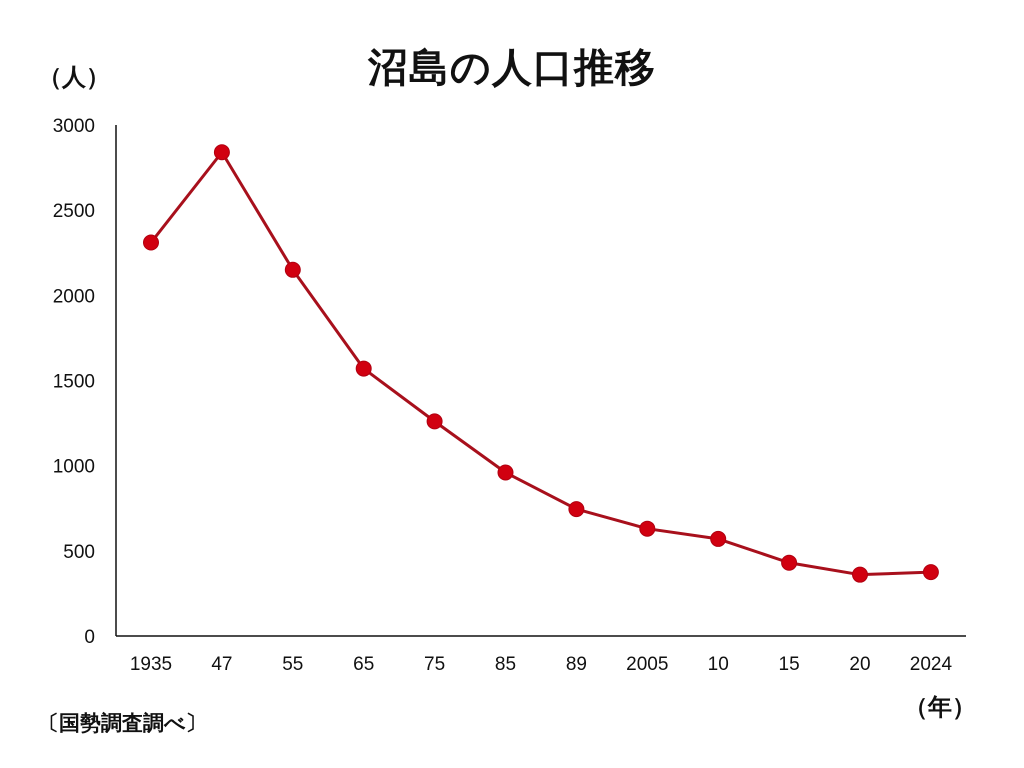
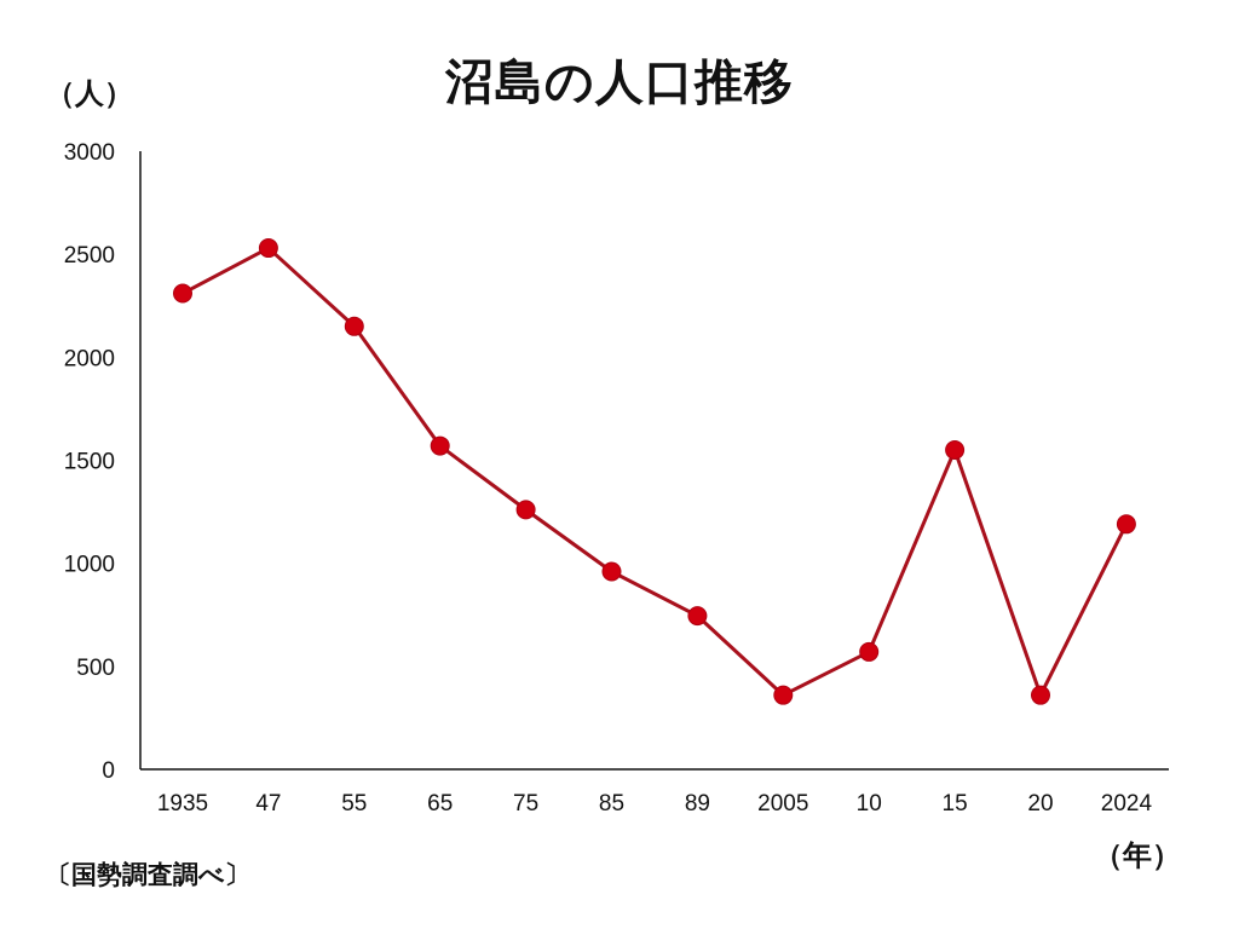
47: 2840 -> 2530
2005: 630 -> 360
15: 430 -> 1550
2024: 380 -> 1190
